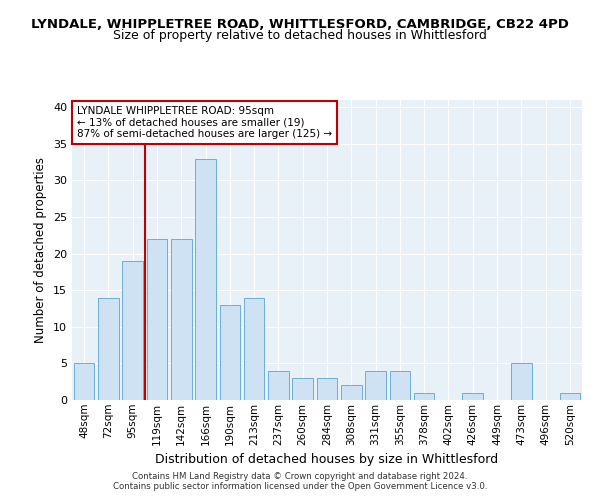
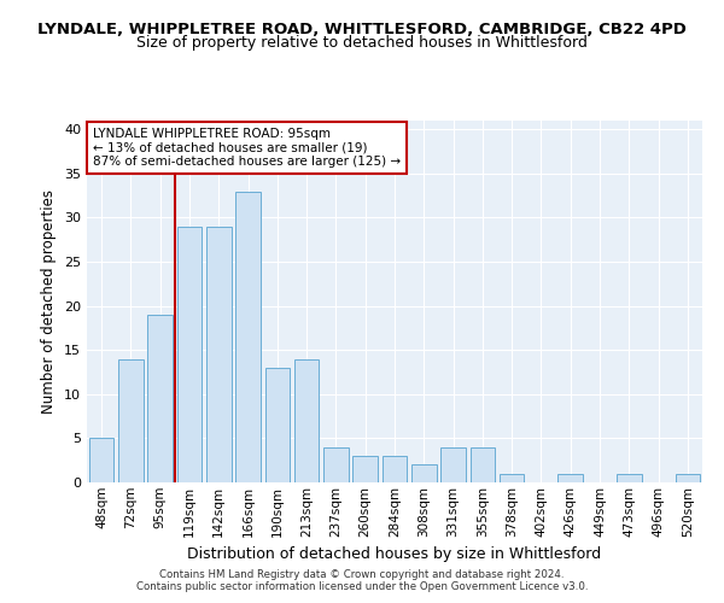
119sqm: 22 -> 29
142sqm: 22 -> 29
473sqm: 5 -> 1
